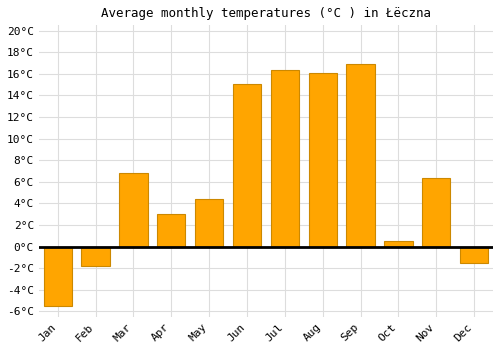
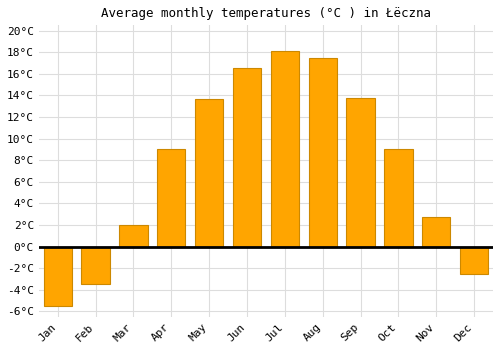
Feb: -1.8°C -> -3.5°C
Mar: 6.8°C -> 2.0°C
Apr: 3.0°C -> 9.0°C
May: 4.4°C -> 13.7°C
Jun: 15.1°C -> 16.5°C
Jul: 16.4°C -> 18.1°C
Aug: 16.1°C -> 17.5°C
Sep: 16.9°C -> 13.8°C
Oct: 0.5°C -> 9.0°C
Nov: 6.4°C -> 2.7°C
Dec: -1.5°C -> -2.5°C
